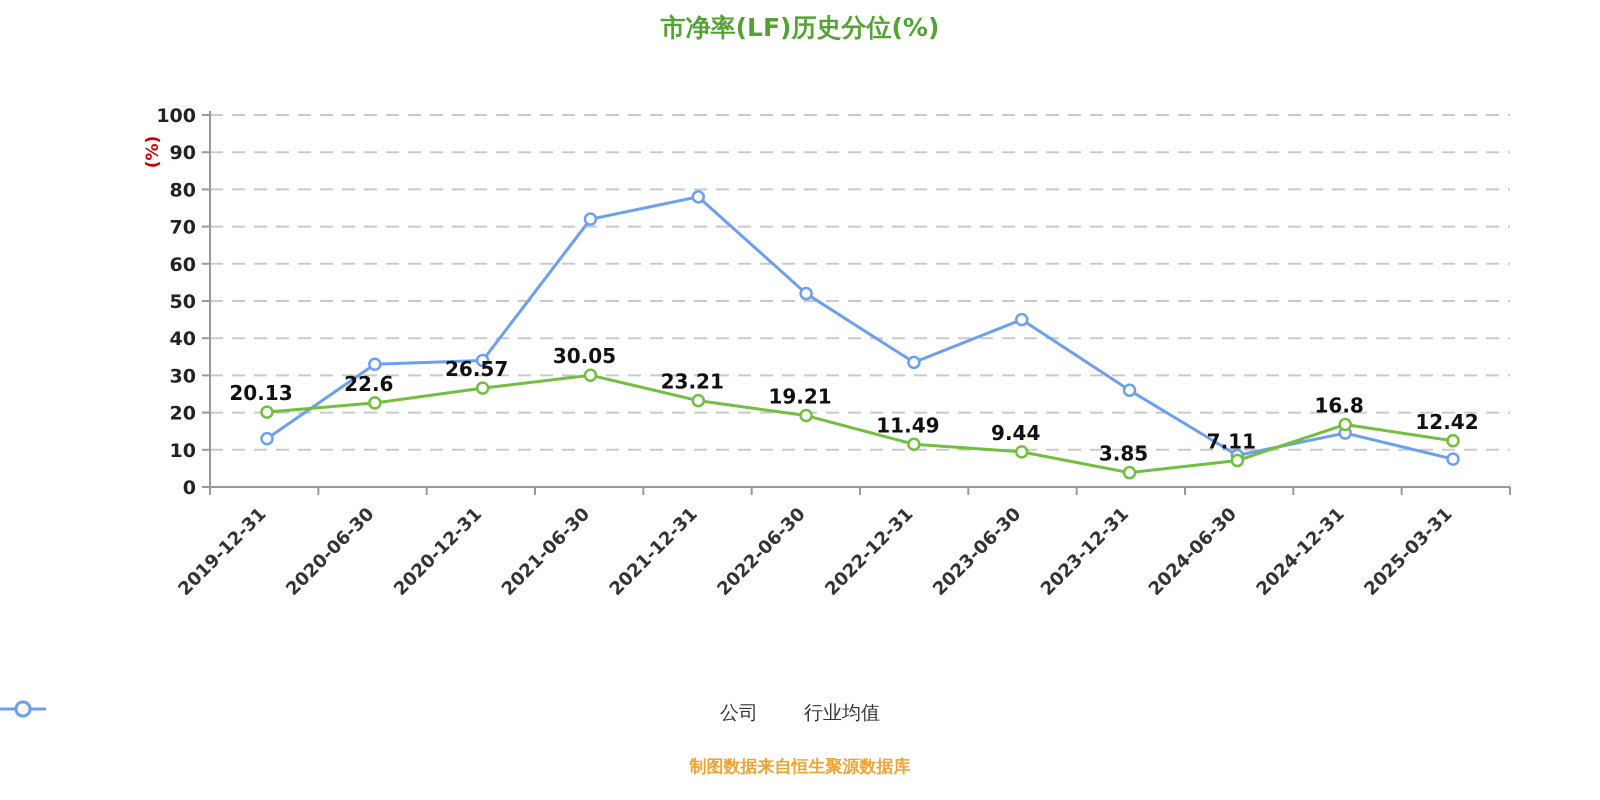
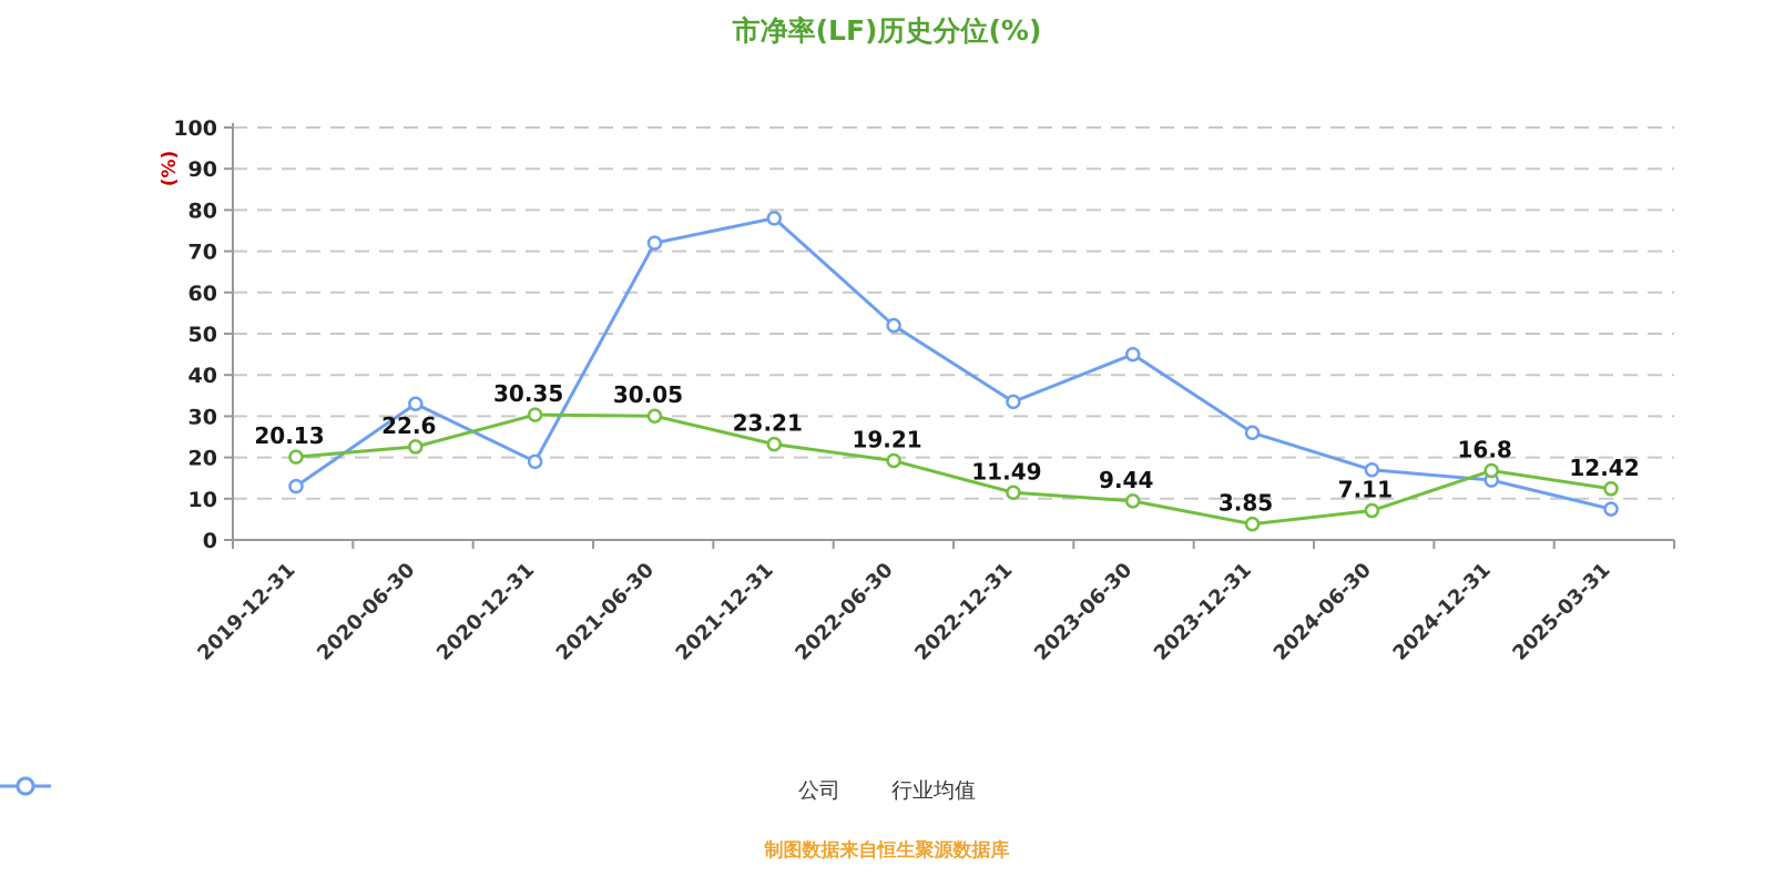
公司/2020-12-31: 26.57 -> 30.35
行业均值/2020-12-31: 34 -> 19
行业均值/2024-06-30: 8 -> 17
